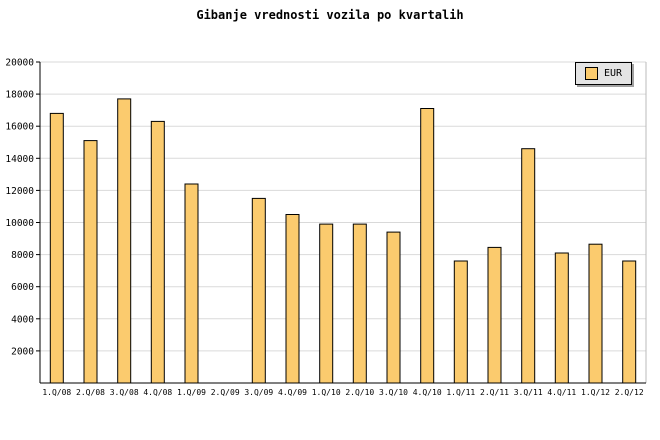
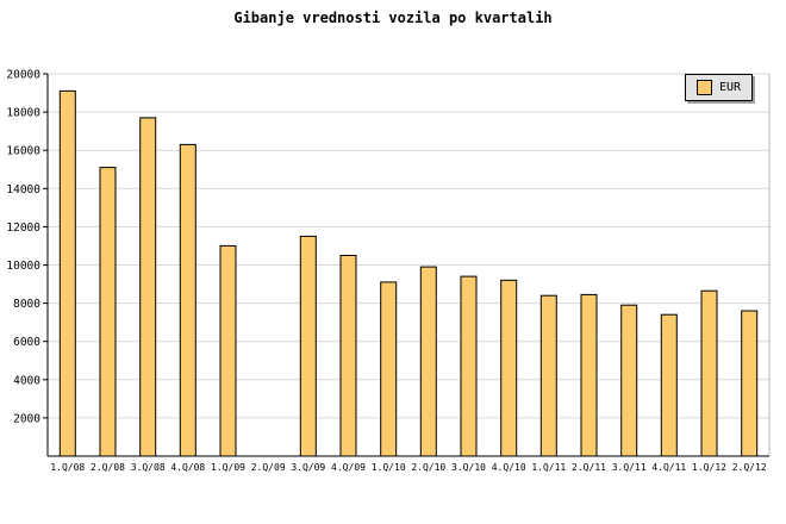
1.Q/08: 16800 -> 19100
1.Q/09: 12400 -> 11000
1.Q/10: 9900 -> 9100
4.Q/10: 17100 -> 9200
1.Q/11: 7600 -> 8400
3.Q/11: 14600 -> 7900
4.Q/11: 8100 -> 7400
